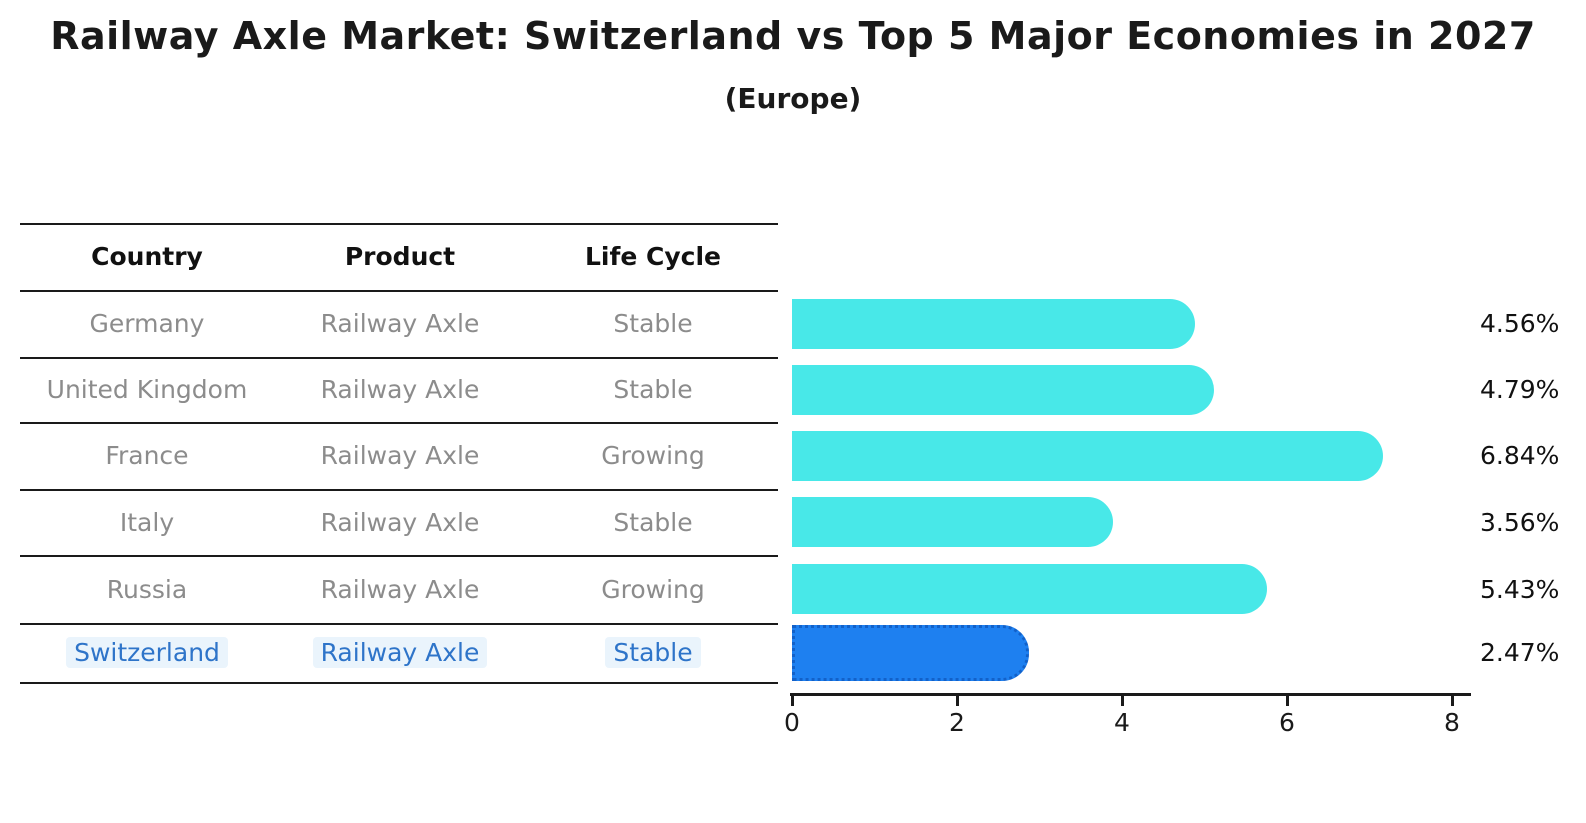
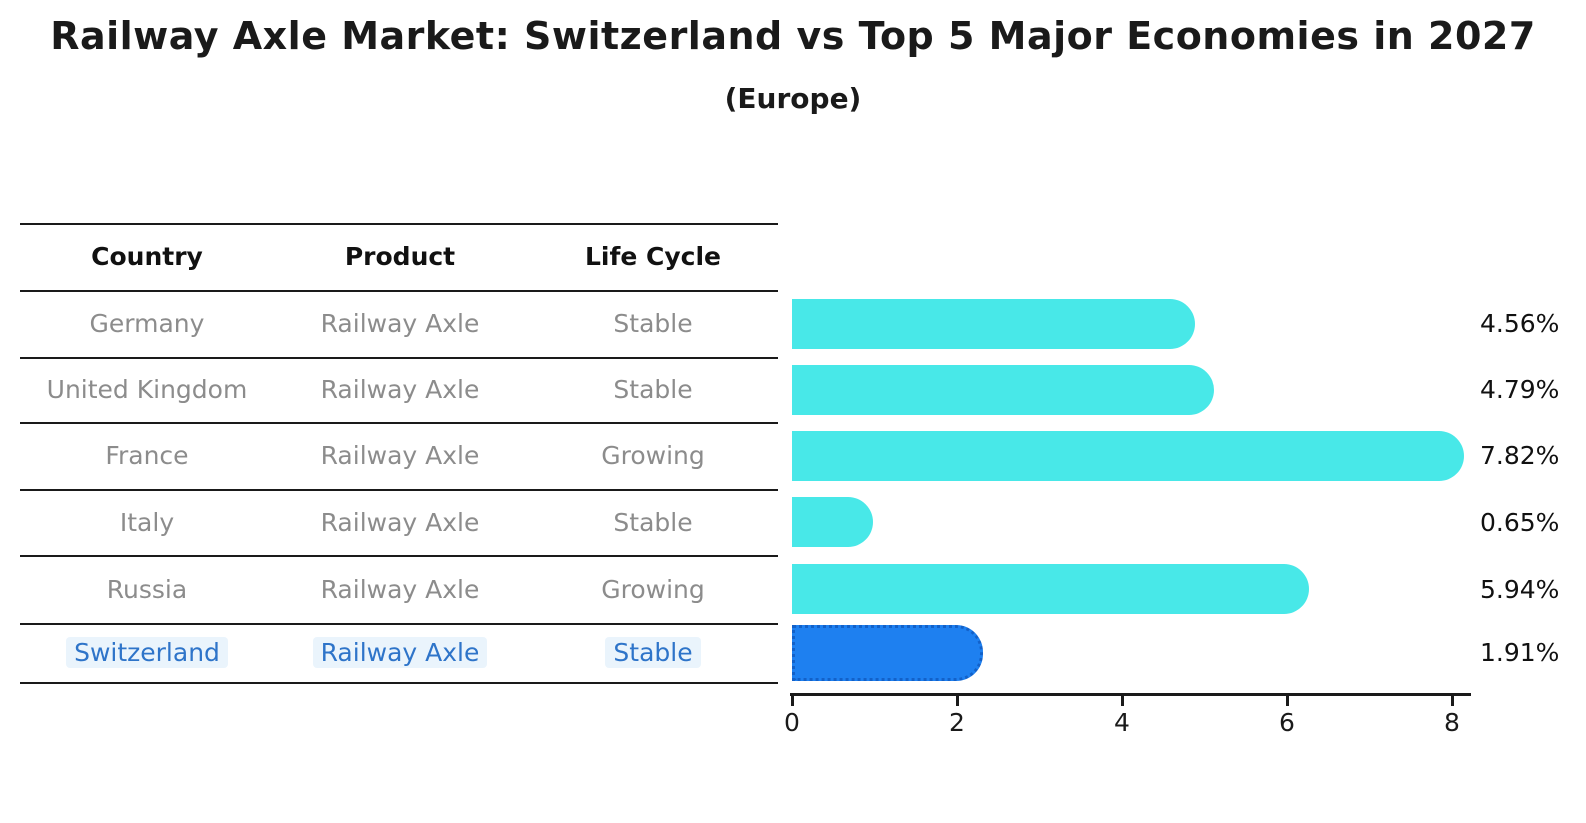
France: 6.84% -> 7.82%
Italy: 3.56% -> 0.65%
Russia: 5.43% -> 5.94%
Switzerland: 2.47% -> 1.91%
